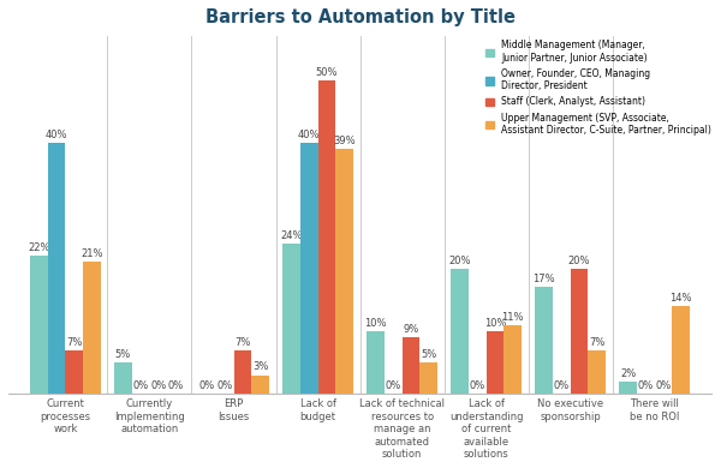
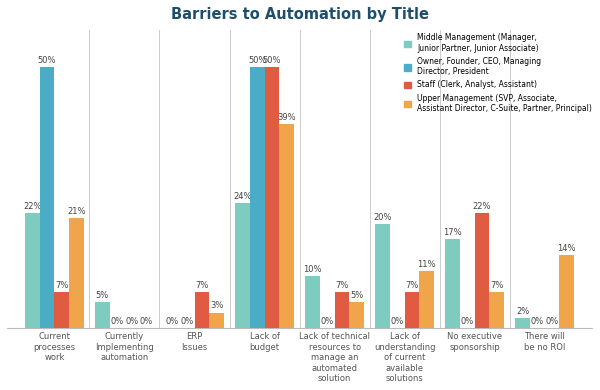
Owner, Founder, CEO, Managing Director, President/Current processes work: 40% -> 50%
Owner, Founder, CEO, Managing Director, President/Lack of budget: 40% -> 50%
Staff (Clerk, Analyst, Assistant)/Lack of technical resources to manage an automated solution: 9% -> 7%
Staff (Clerk, Analyst, Assistant)/Lack of understanding of current available solutions: 10% -> 7%
Staff (Clerk, Analyst, Assistant)/No executive sponsorship: 20% -> 22%
